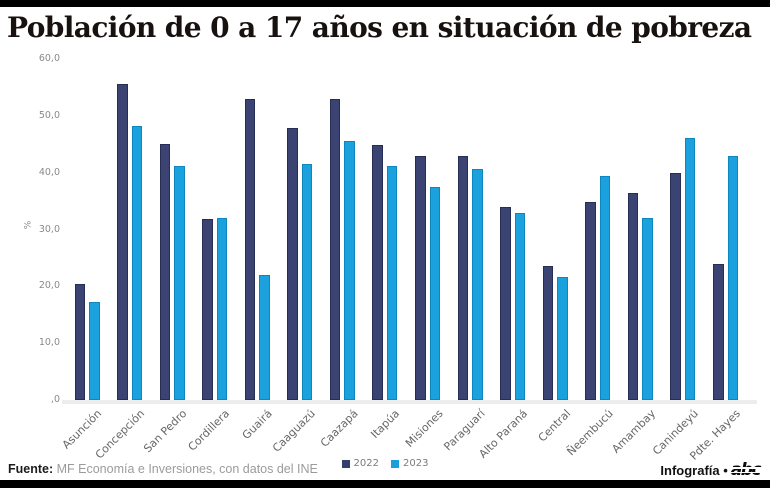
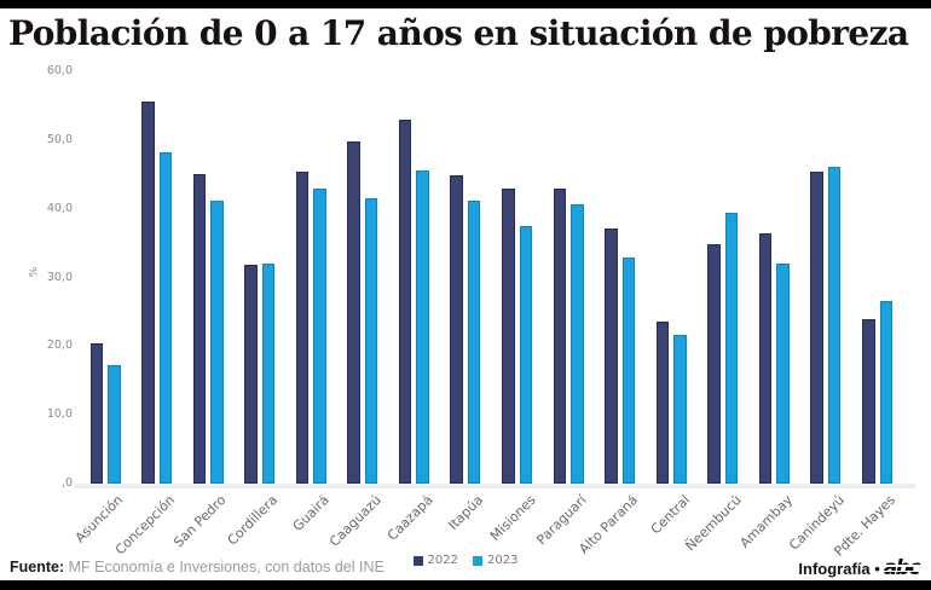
2022/Guairá: 53 -> 46
2023/Guairá: 22 -> 43
2022/Caaguazú: 48 -> 50
2022/Alto Paraná: 34 -> 37
2022/Canindeyú: 40 -> 45
2023/Pdte. Hayes: 43 -> 27
